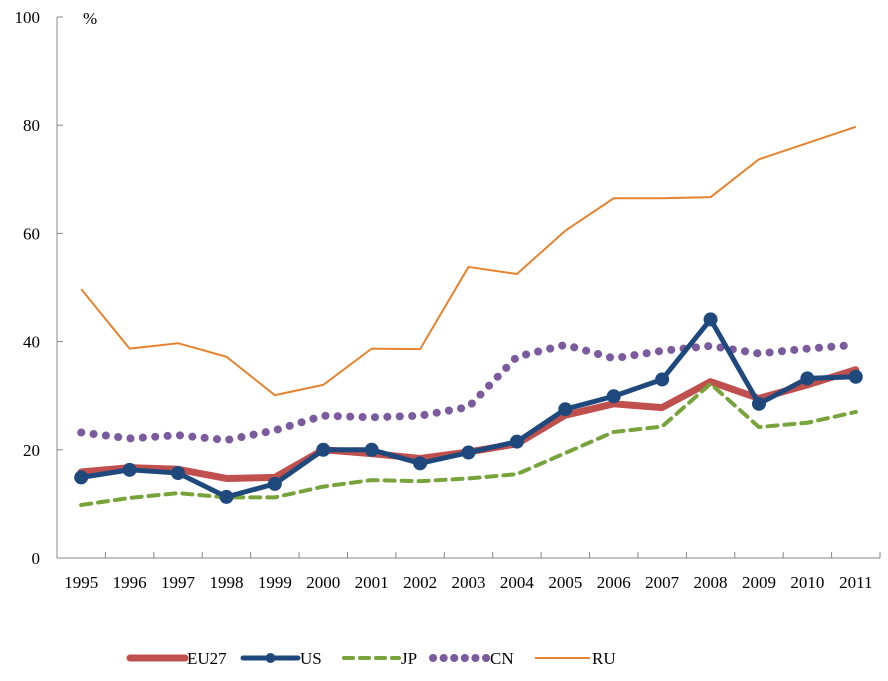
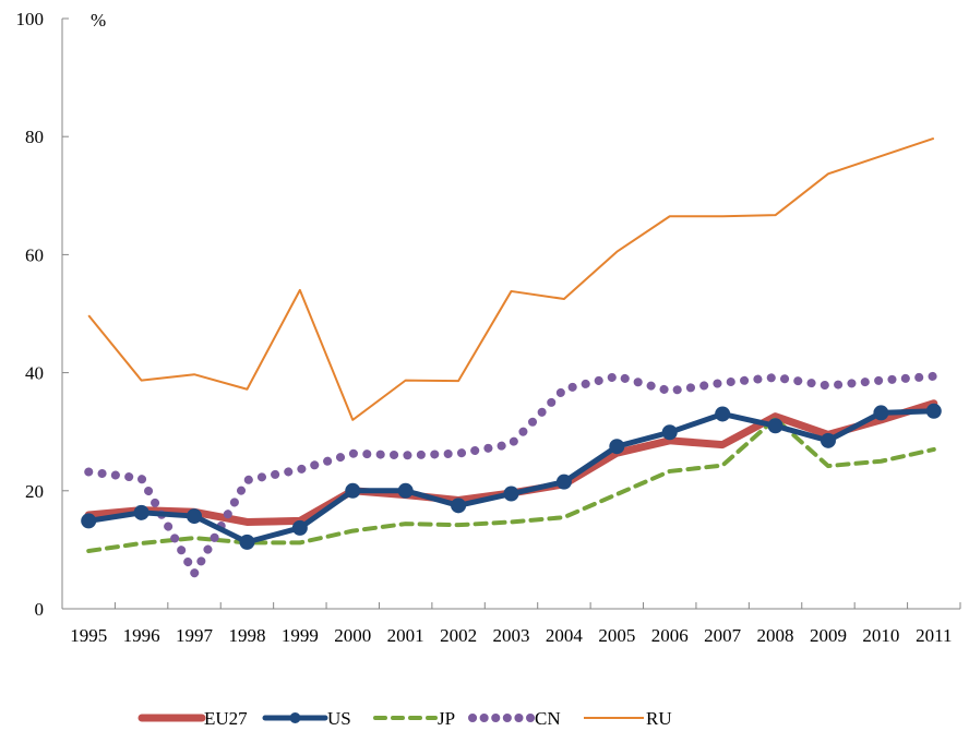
CN/1997: 23 -> 6
RU/1999: 30 -> 54
US/2008: 44 -> 31
